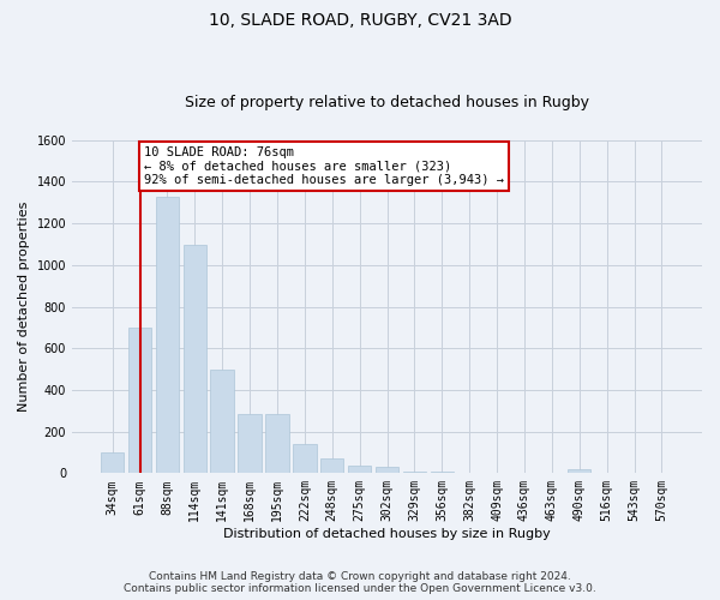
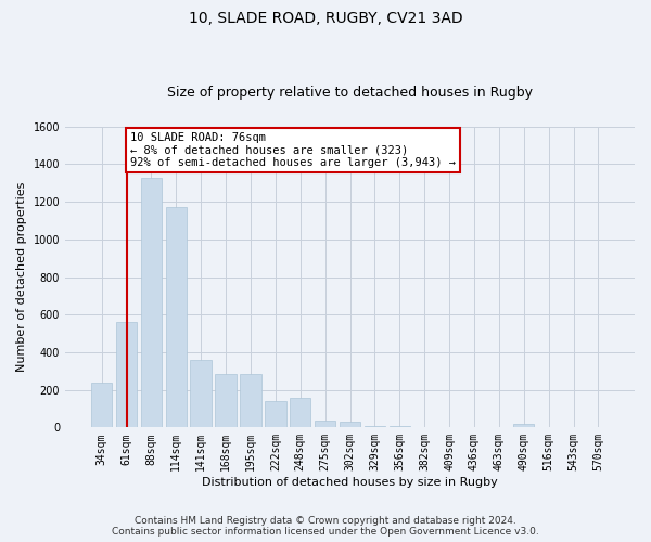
34sqm: 100 -> 240
61sqm: 700 -> 560
114sqm: 1100 -> 1170
141sqm: 500 -> 360
248sqm: 70 -> 160
